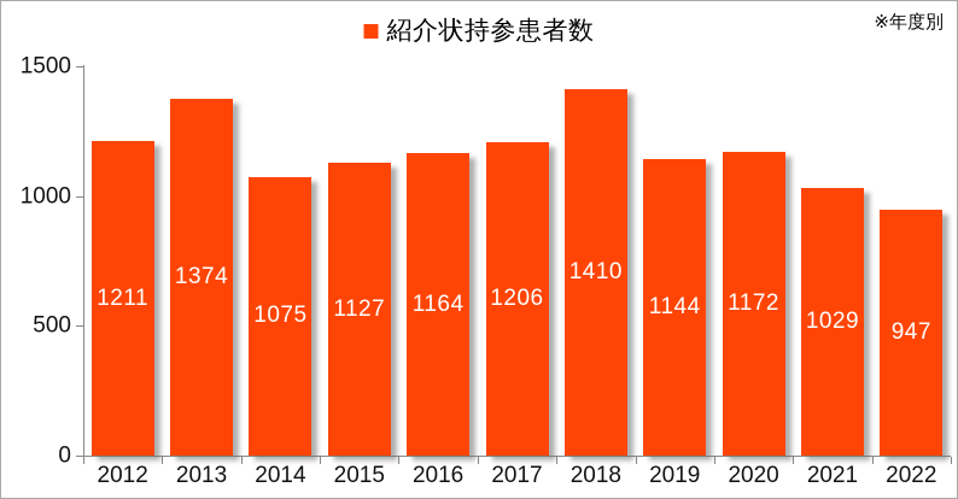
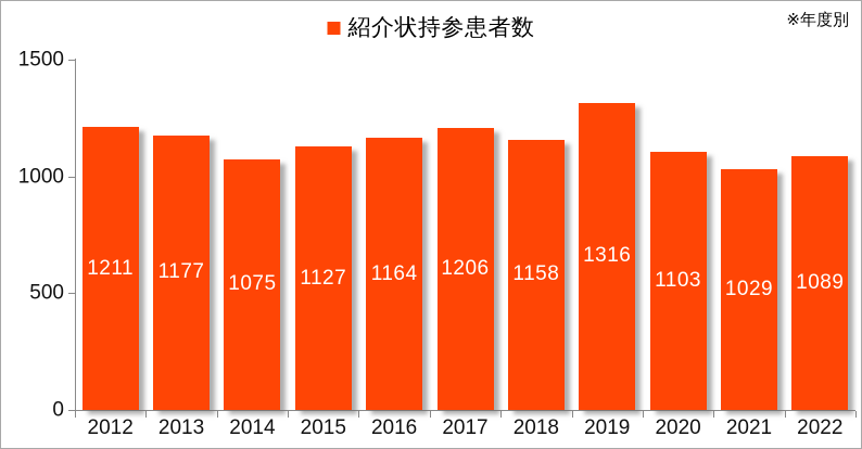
2013: 1374 -> 1177
2018: 1410 -> 1158
2019: 1144 -> 1316
2020: 1172 -> 1103
2022: 947 -> 1089
